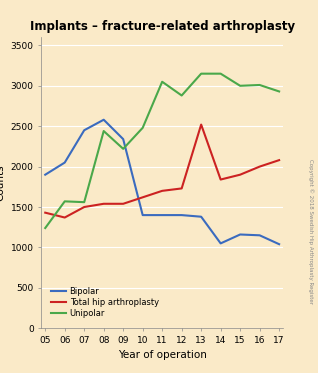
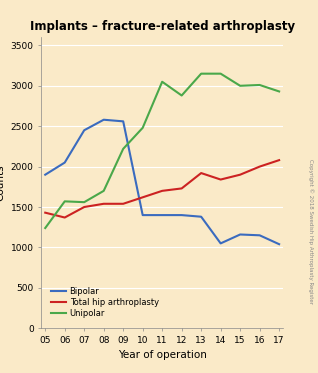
Unipolar/08: 2440 -> 1700
Bipolar/09: 2340 -> 2560
Total hip arthroplasty/13: 2520 -> 1920
